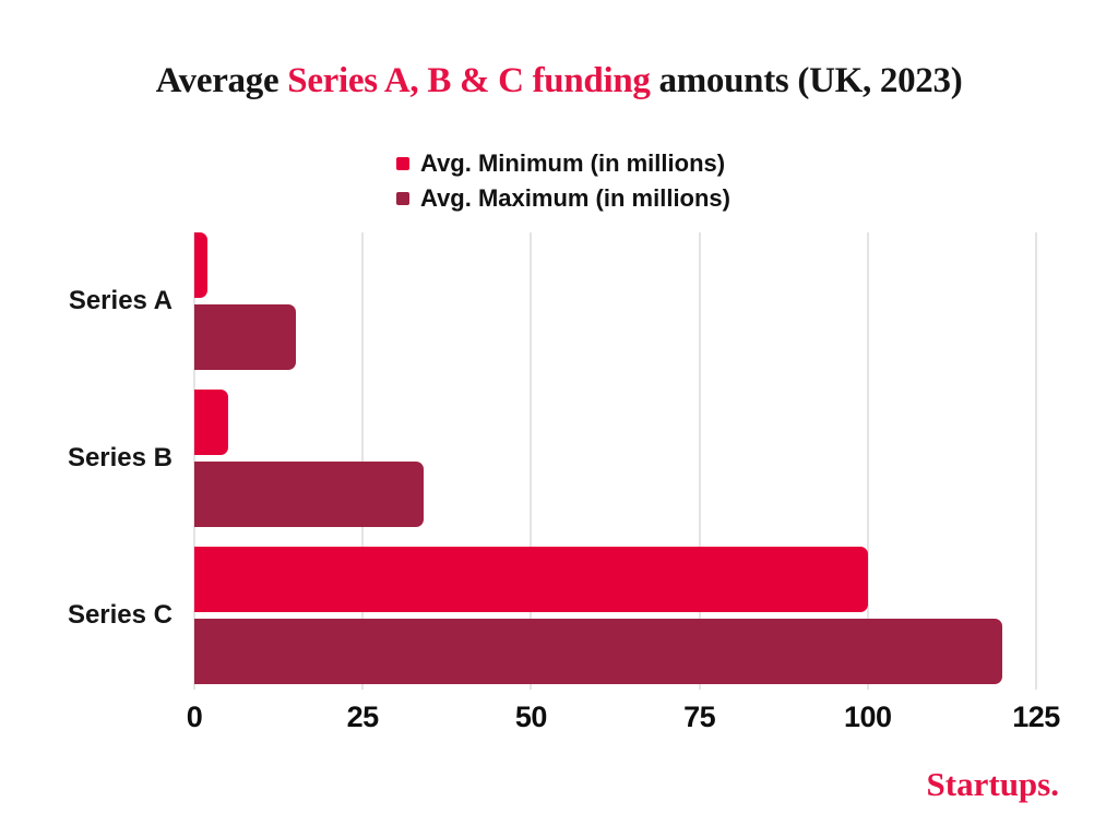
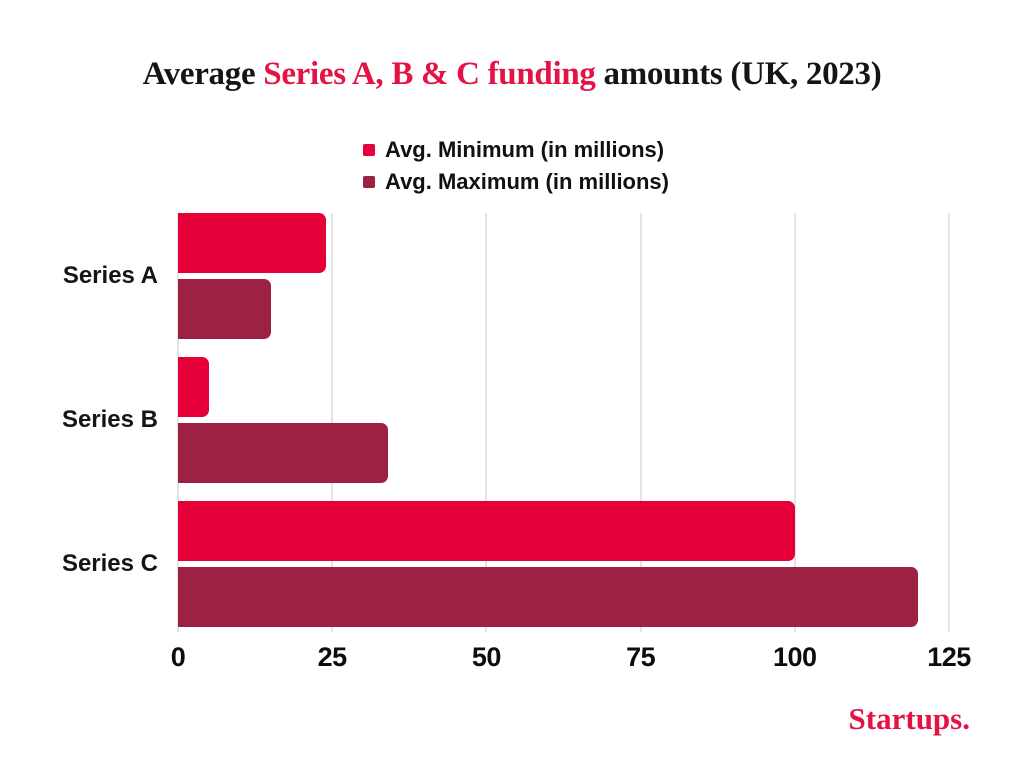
Avg. Minimum (in millions)/Series A: 2 -> 24
